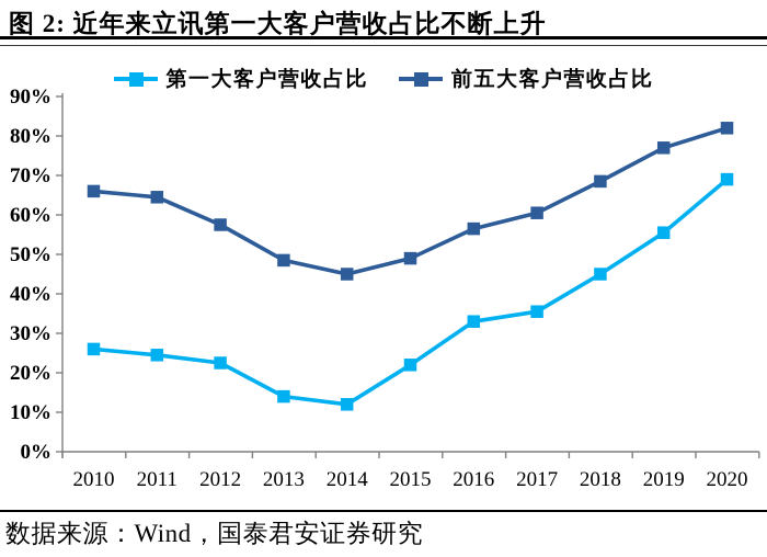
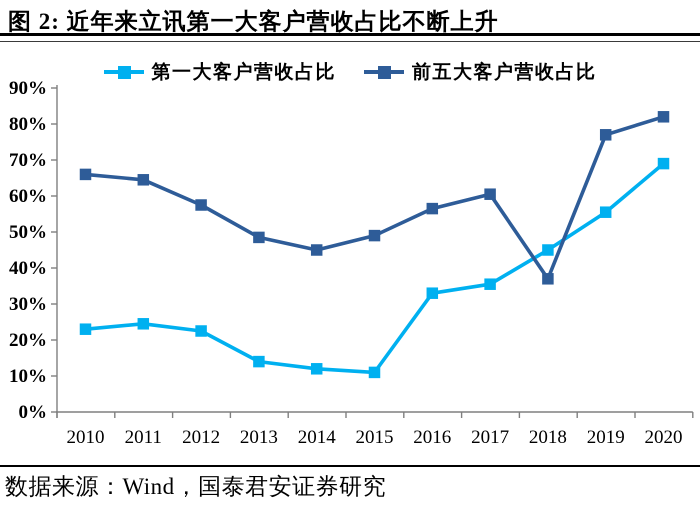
第一大客户营收占比/2010: 26% -> 23%
第一大客户营收占比/2015: 22% -> 11%
前五大客户营收占比/2018: 68% -> 37%
